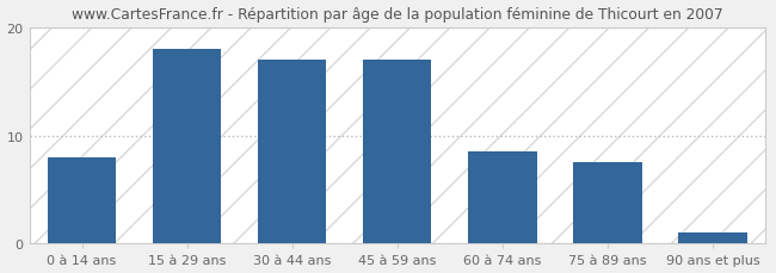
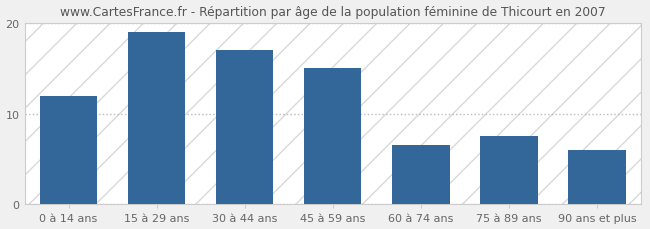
0 à 14 ans: 8.0 -> 12.0
15 à 29 ans: 18.0 -> 19.0
45 à 59 ans: 17.0 -> 15.0
60 à 74 ans: 8.5 -> 6.6
90 ans et plus: 1.0 -> 6.0
